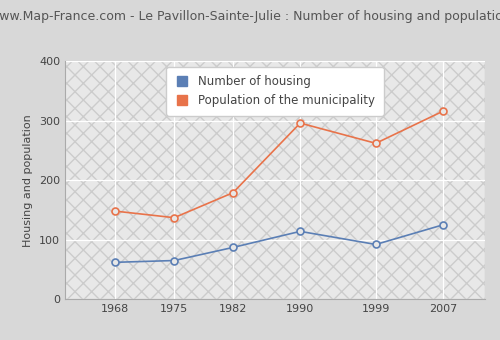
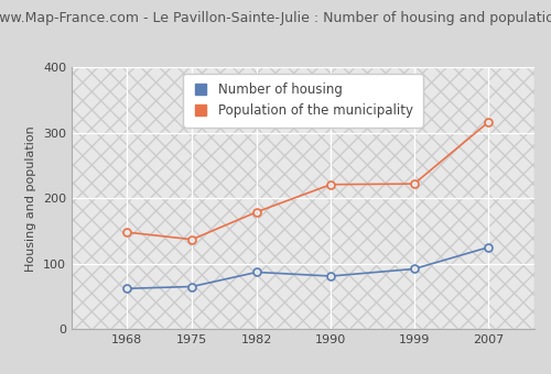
Number of housing/1990: 114 -> 81
Population of the municipality/1990: 296 -> 221
Population of the municipality/1999: 262 -> 222
